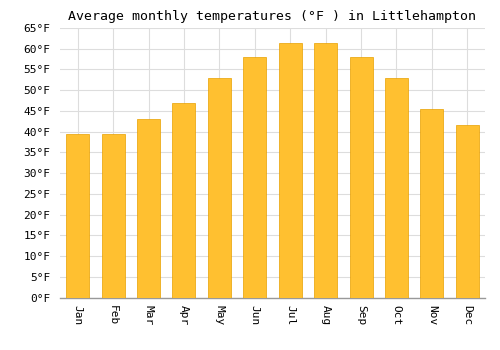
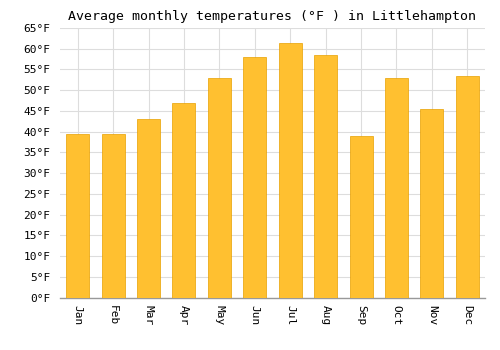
Aug: 61.5°F -> 58.5°F
Sep: 58.0°F -> 39.0°F
Dec: 41.5°F -> 53.5°F
